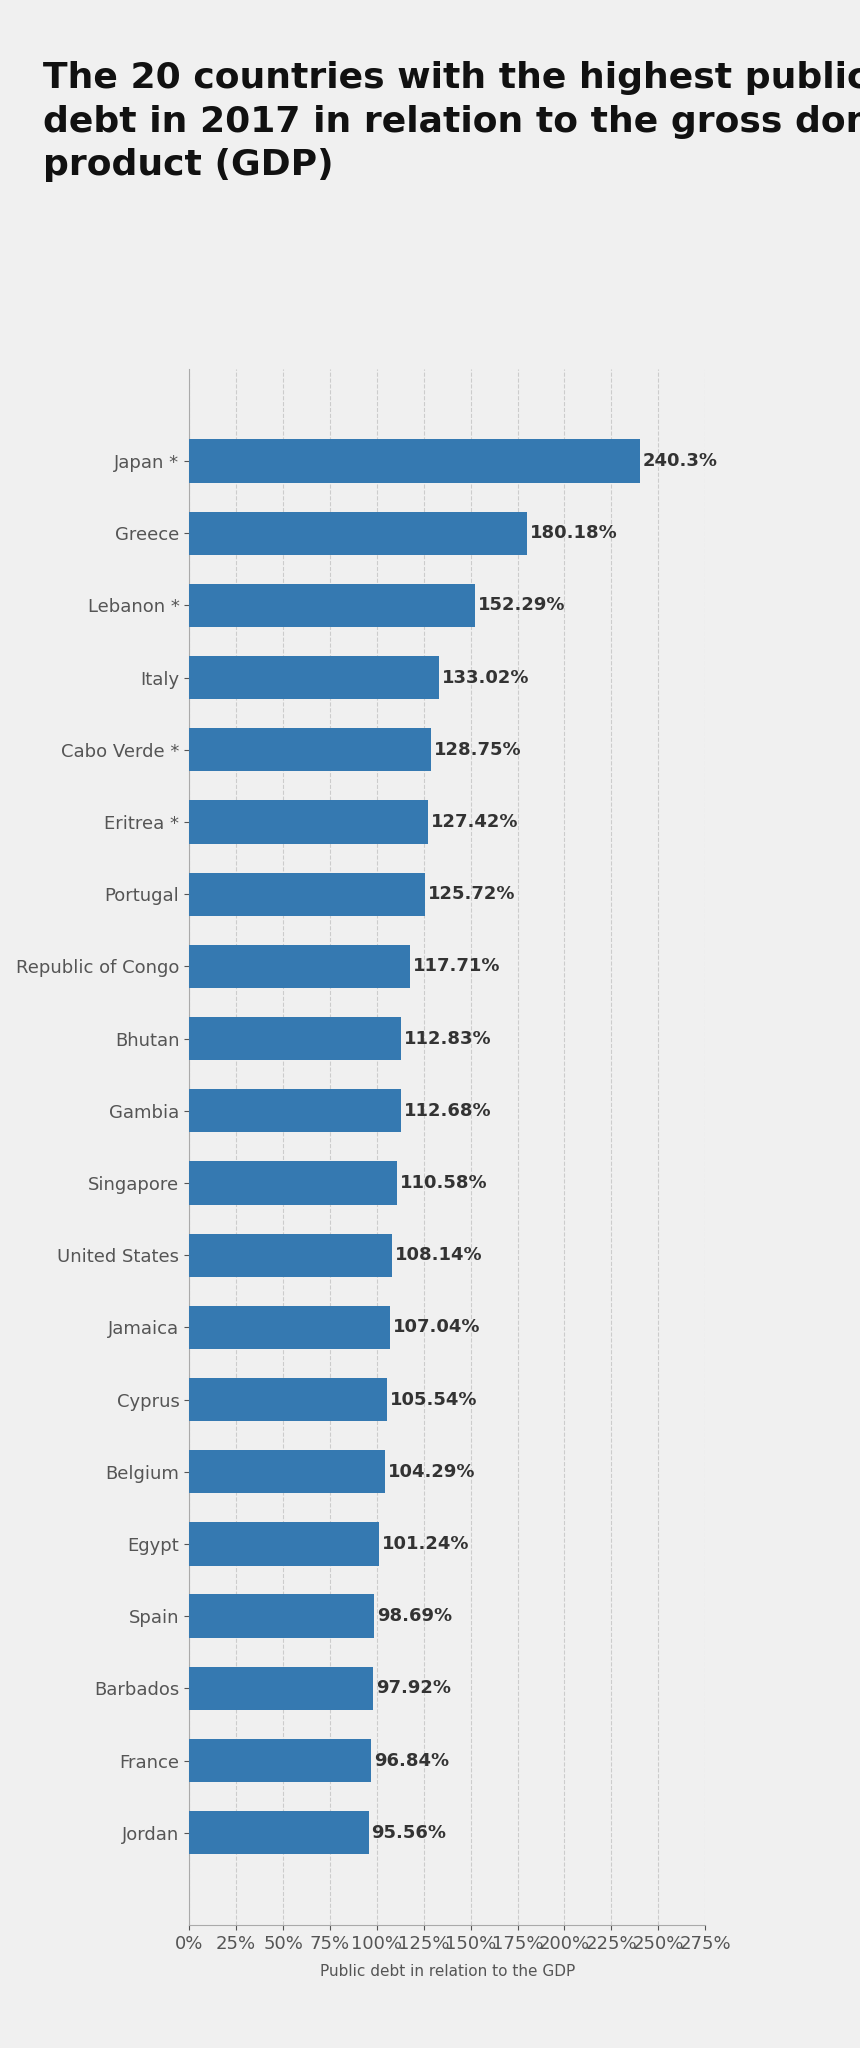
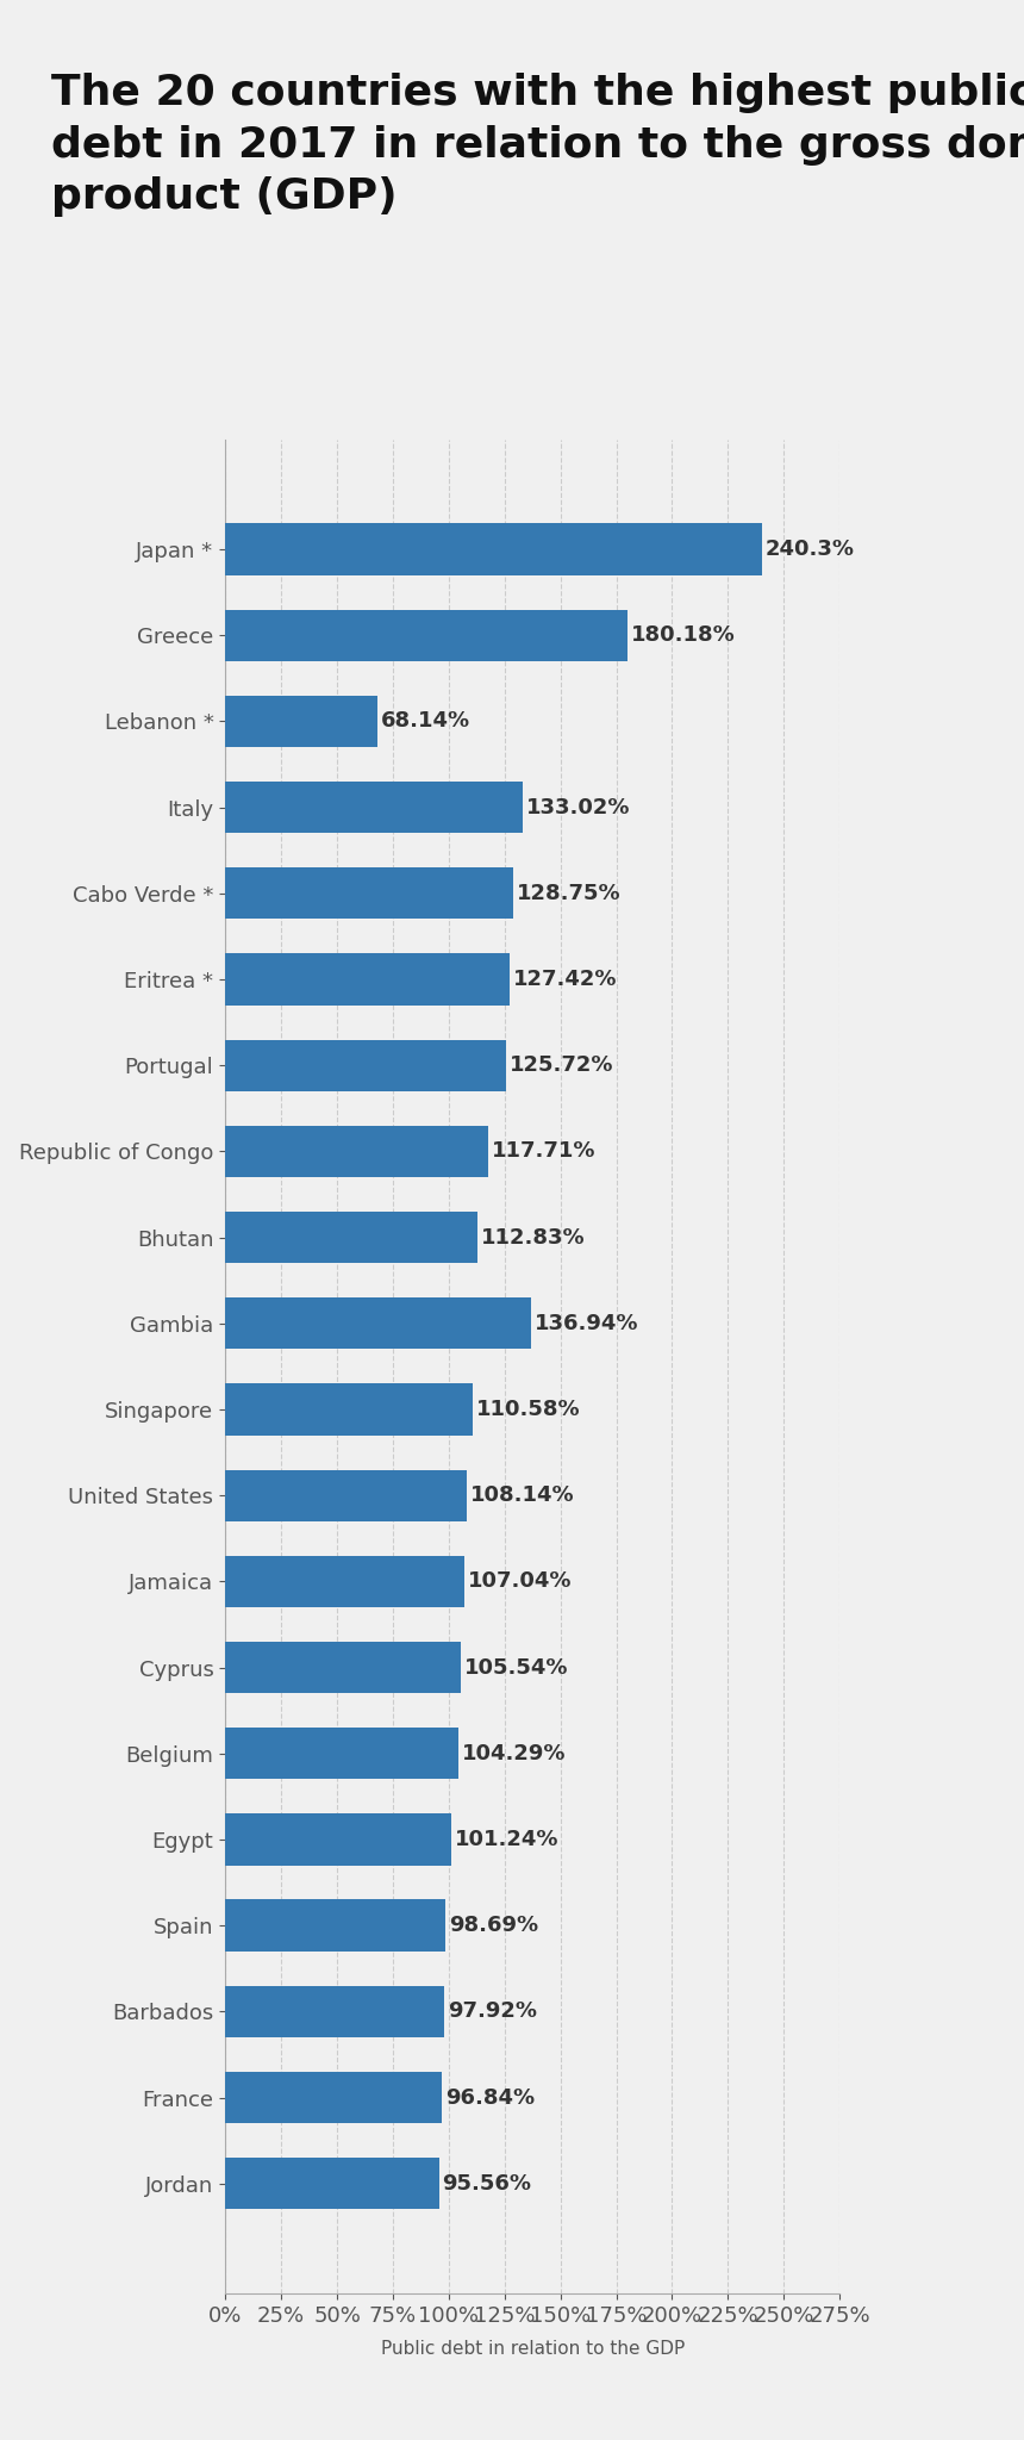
Lebanon *: 152.29% -> 68.14%
Gambia: 112.68% -> 136.94%
